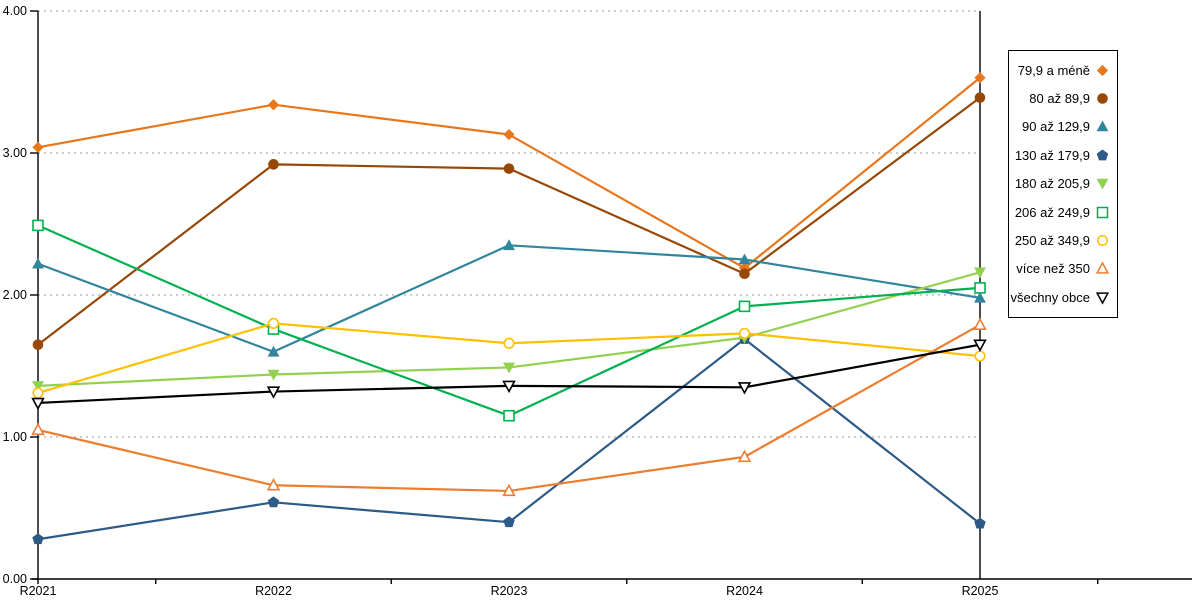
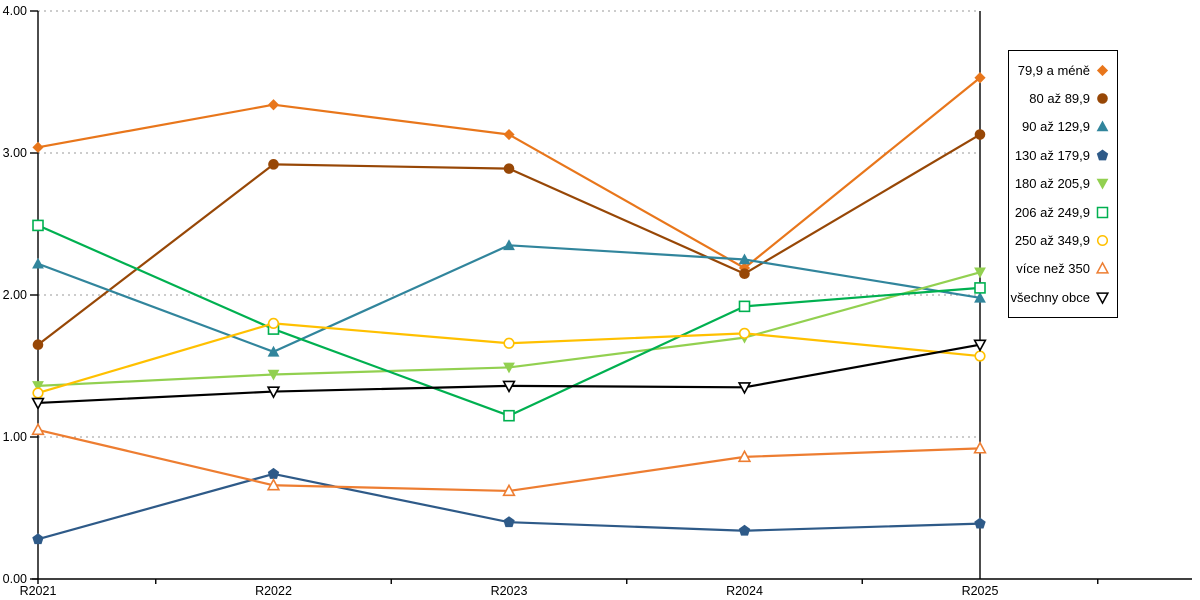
130 až 179,9/R2022: 0.54 -> 0.74
130 až 179,9/R2024: 1.69 -> 0.34
80 až 89,9/R2025: 3.39 -> 3.13
více než 350/R2025: 1.79 -> 0.92
